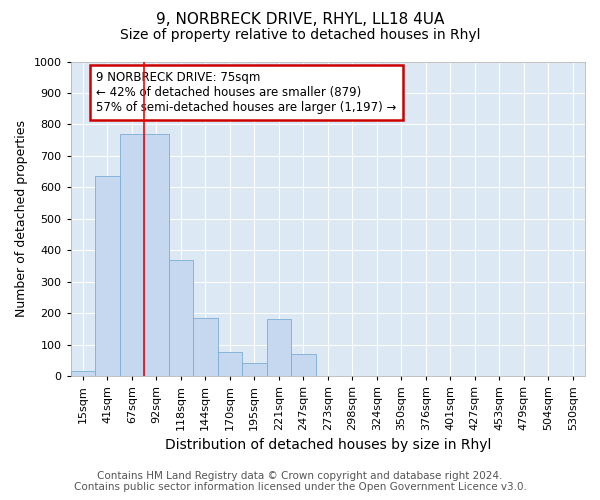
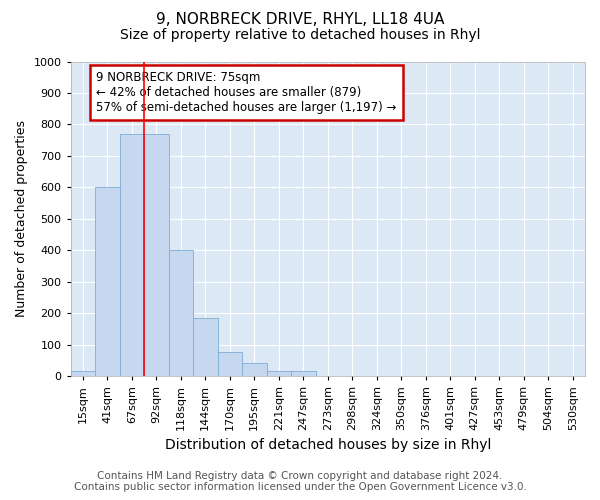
41sqm: 635 -> 600
118sqm: 370 -> 400
221sqm: 180 -> 15
247sqm: 70 -> 15
